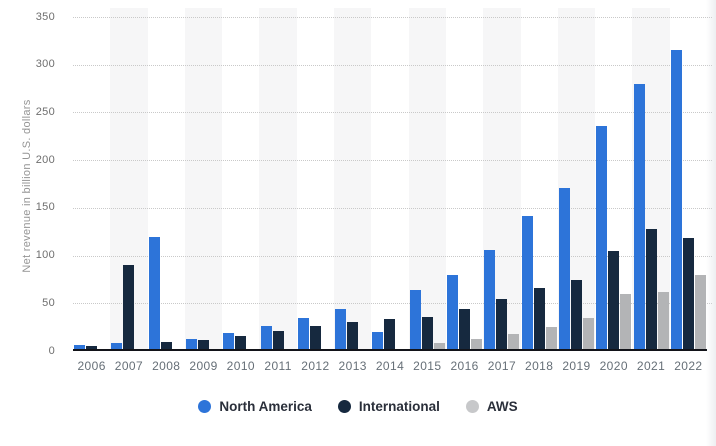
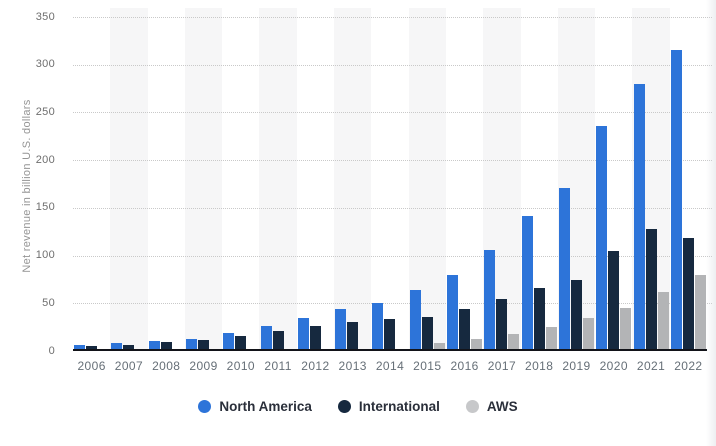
International/2007: 90 -> 10
North America/2008: 120 -> 10
North America/2014: 20 -> 50
AWS/2020: 60 -> 50
